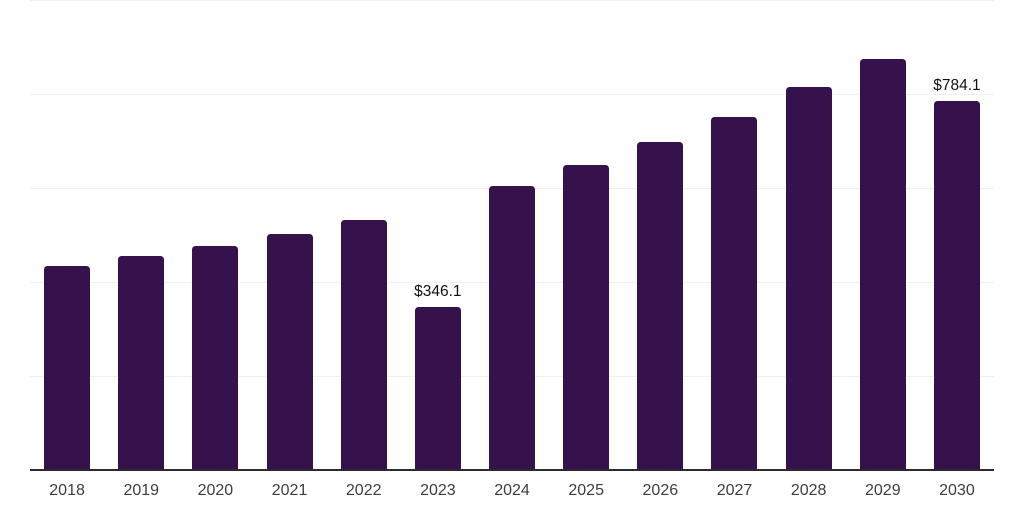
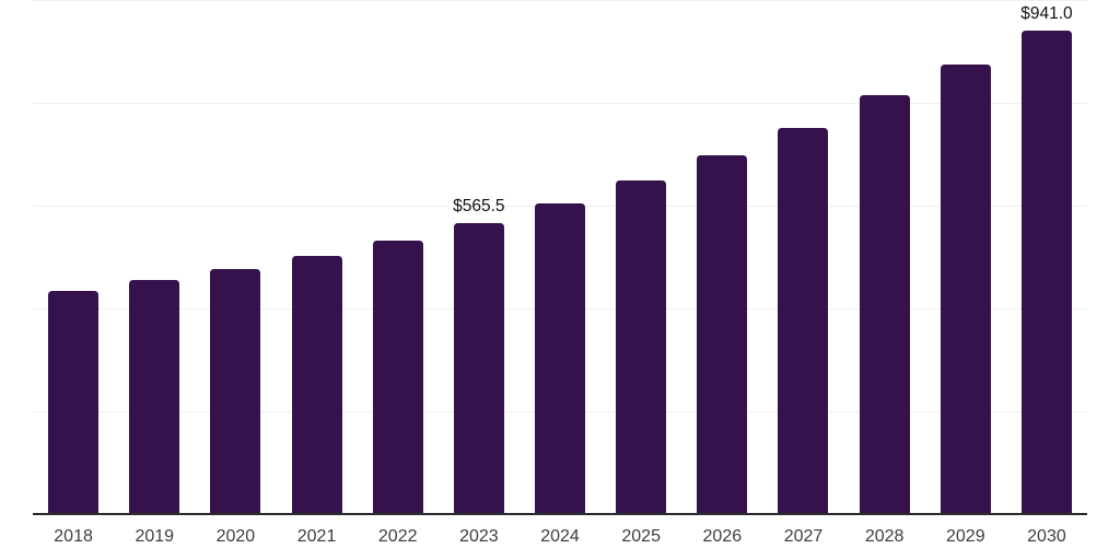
2023: $346.1 -> $565.5
2030: $784.1 -> $941.0
